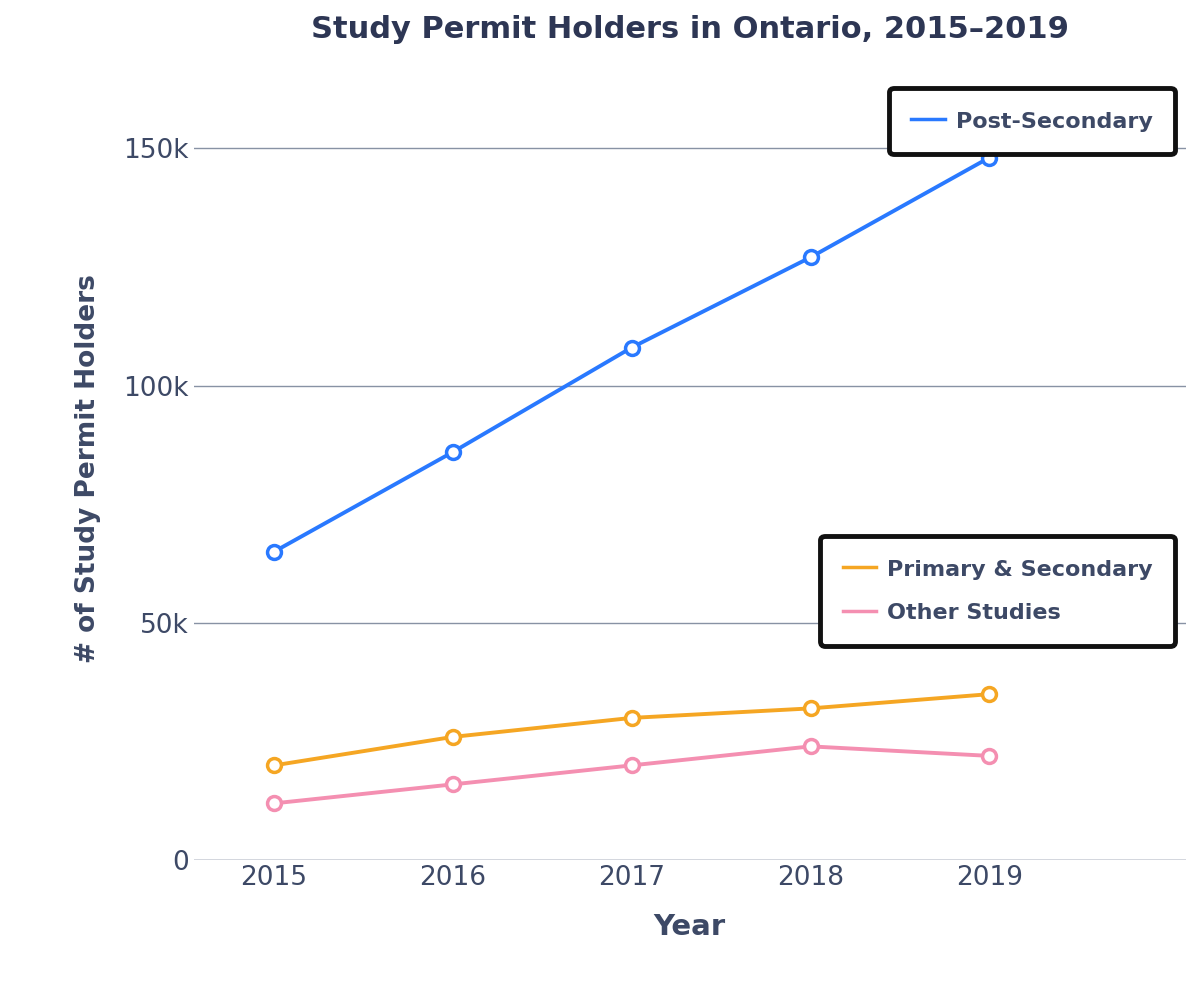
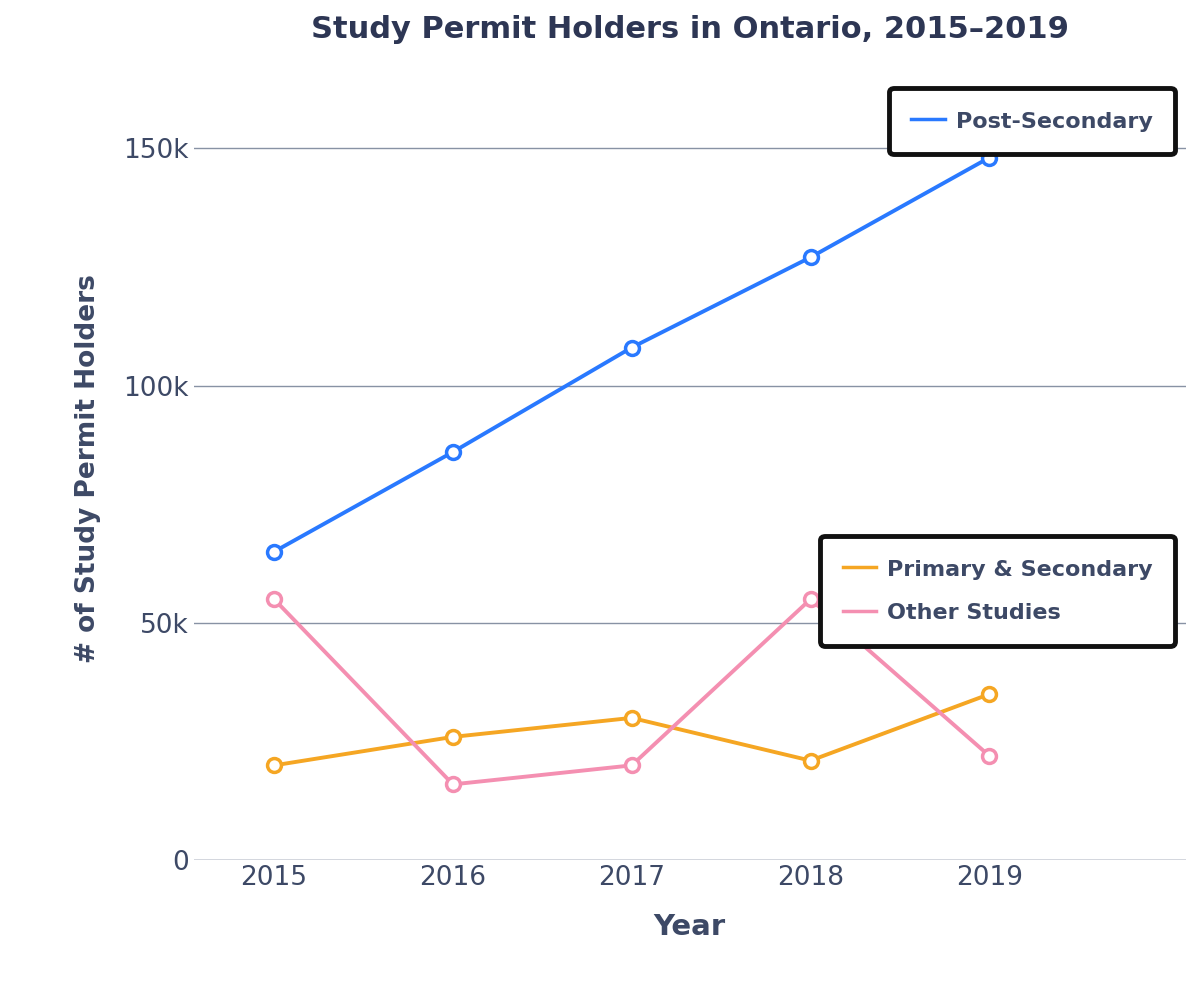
Other Studies/2015: 12k -> 55k
Primary & Secondary/2018: 32k -> 21k
Other Studies/2018: 24k -> 55k
